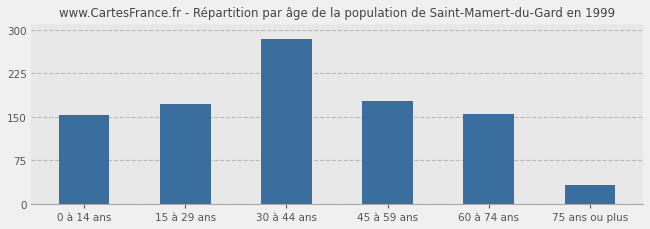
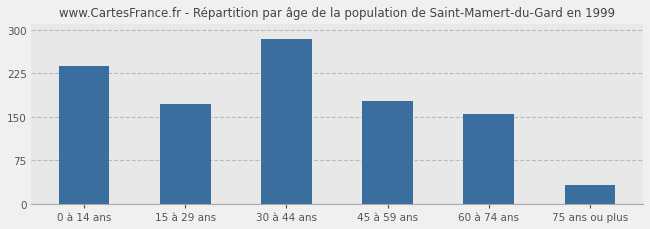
0 à 14 ans: 154 -> 238
